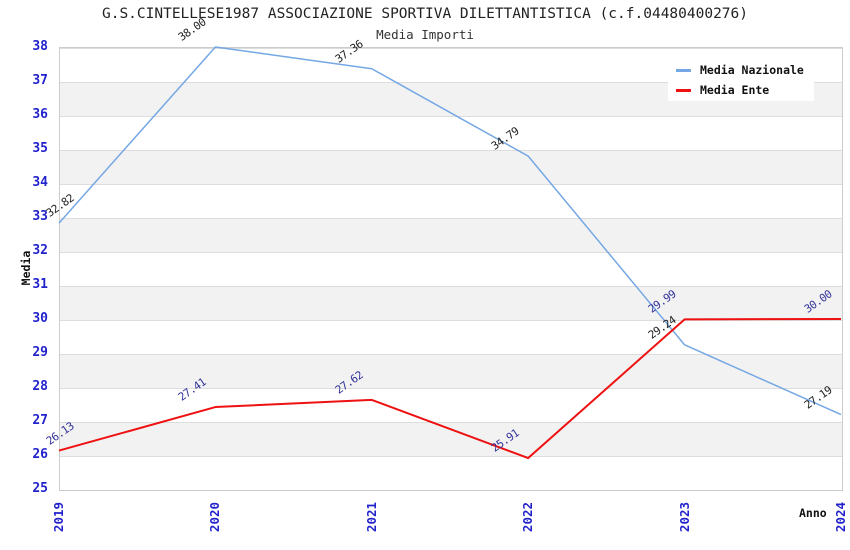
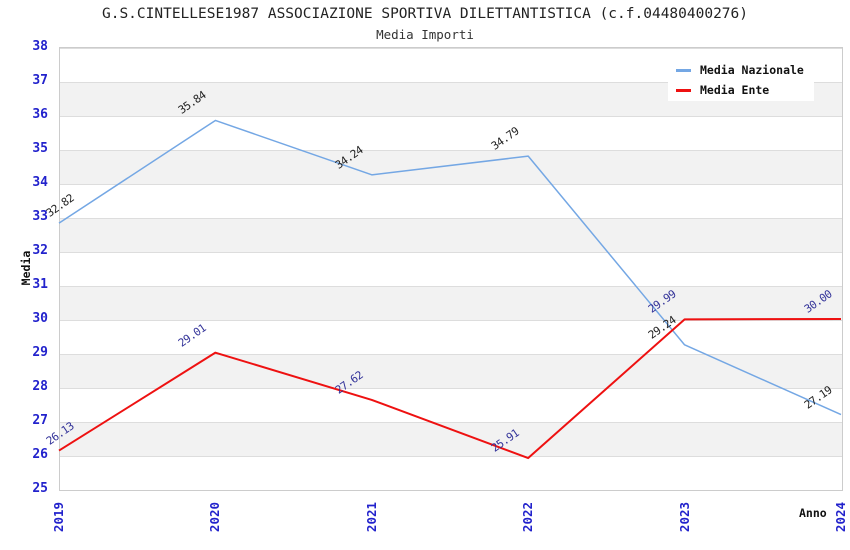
Media Nazionale/2020: 38.00 -> 35.84
Media Ente/2020: 27.41 -> 29.01
Media Nazionale/2021: 37.36 -> 34.24
